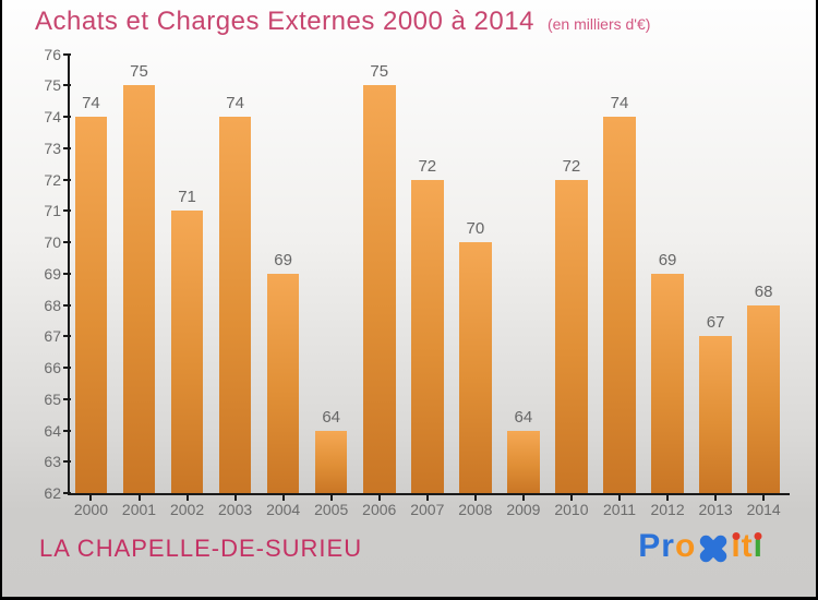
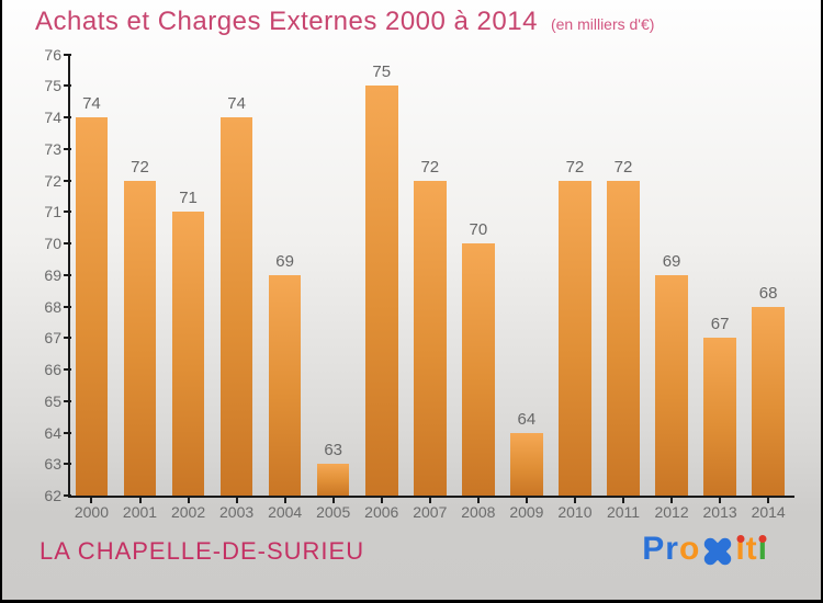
2001: 75 -> 72
2005: 64 -> 63
2011: 74 -> 72
